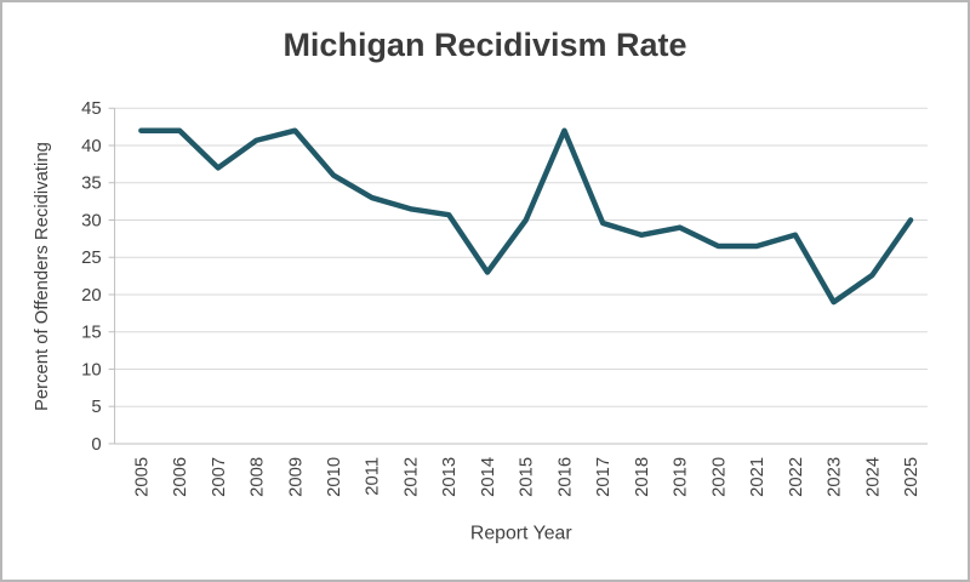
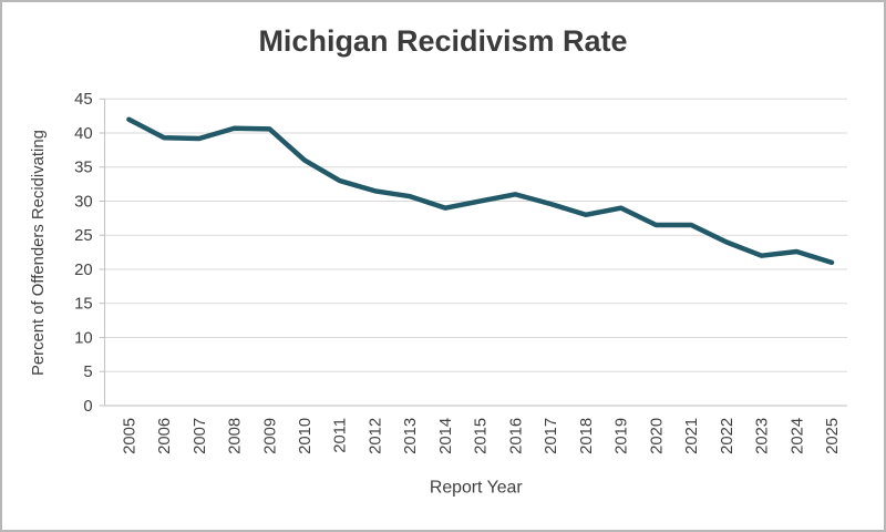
2006: 42 -> 39
2007: 37 -> 39
2009: 42 -> 41
2014: 23 -> 29
2016: 42 -> 31
2022: 28 -> 24
2023: 19 -> 22
2025: 30 -> 21
